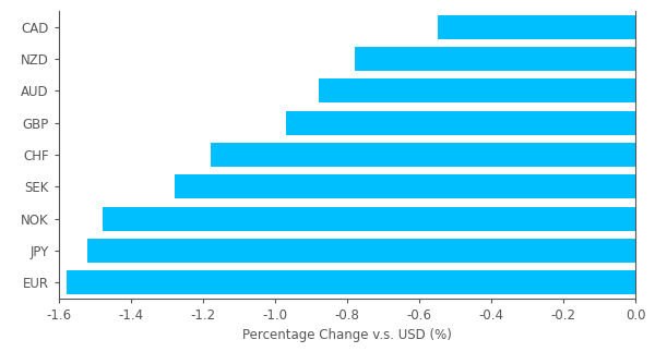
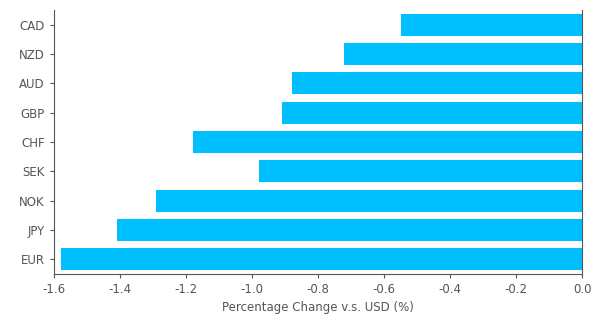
NZD: -0.78 -> -0.72
GBP: -0.97 -> -0.91
SEK: -1.28 -> -0.98
NOK: -1.48 -> -1.29
JPY: -1.52 -> -1.41
